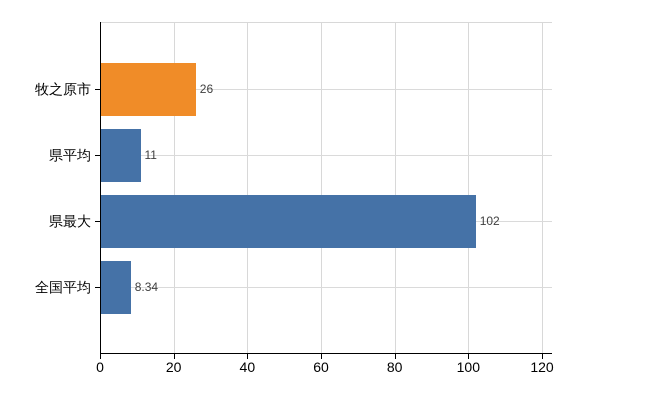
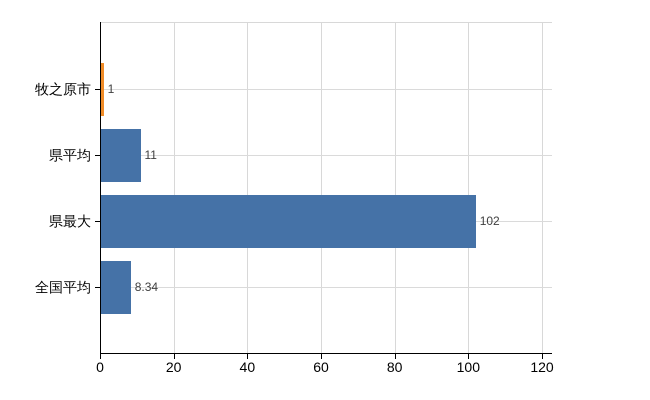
牧之原市: 26 -> 1
